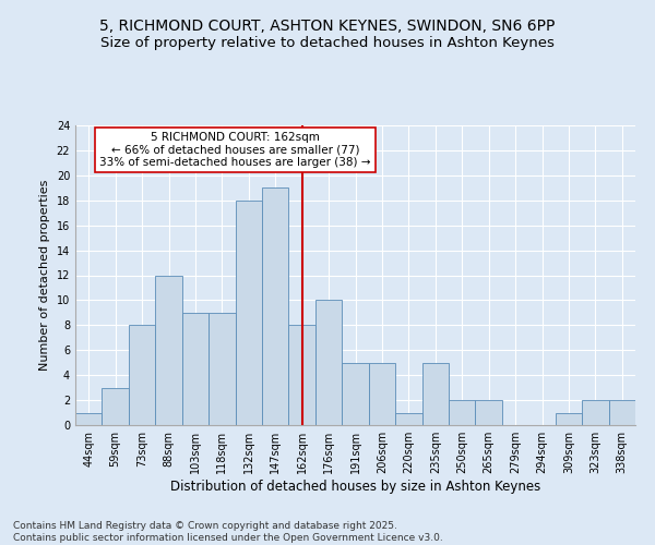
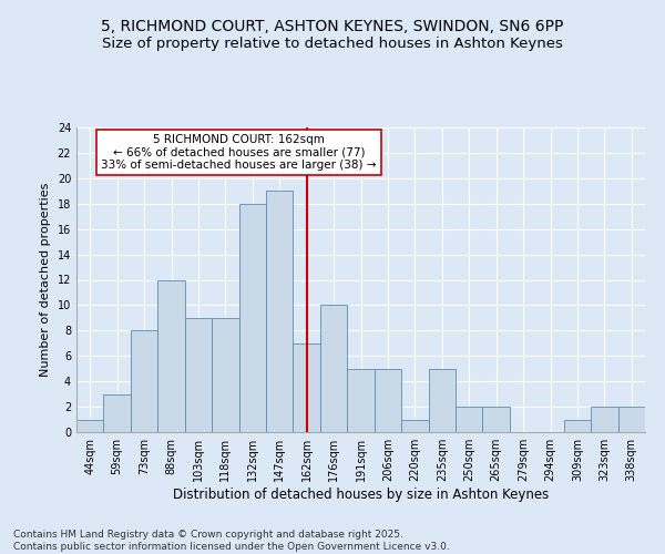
162sqm: 8 -> 7
